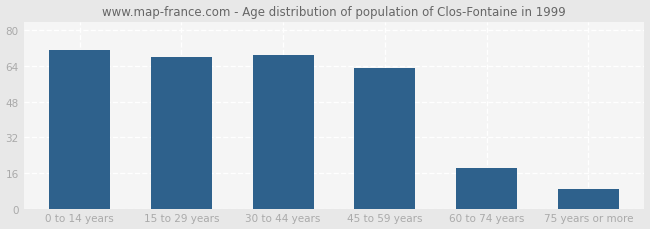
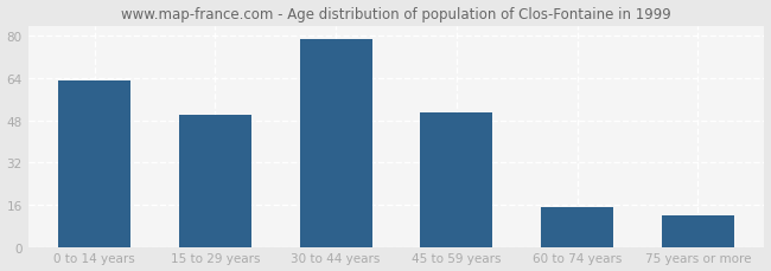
0 to 14 years: 71 -> 63
15 to 29 years: 68 -> 50
30 to 44 years: 69 -> 79
45 to 59 years: 63 -> 51
60 to 74 years: 18 -> 15
75 years or more: 9 -> 12
